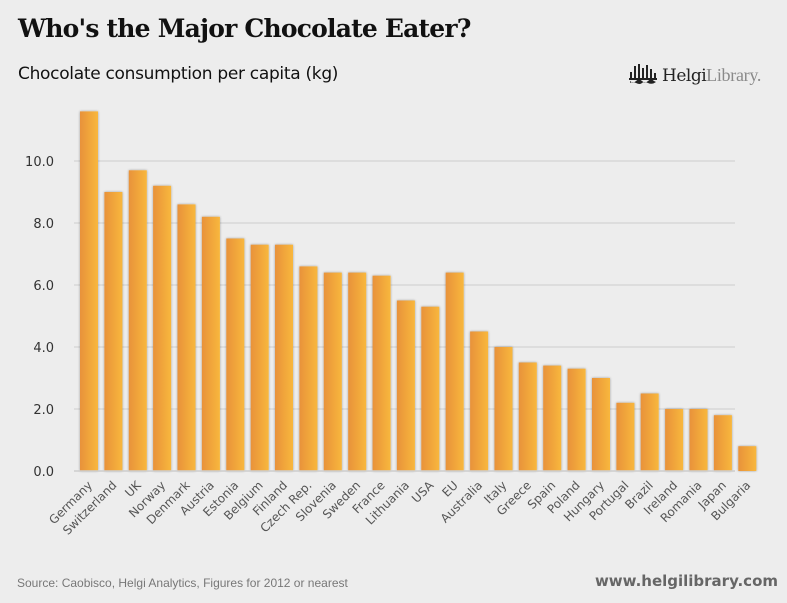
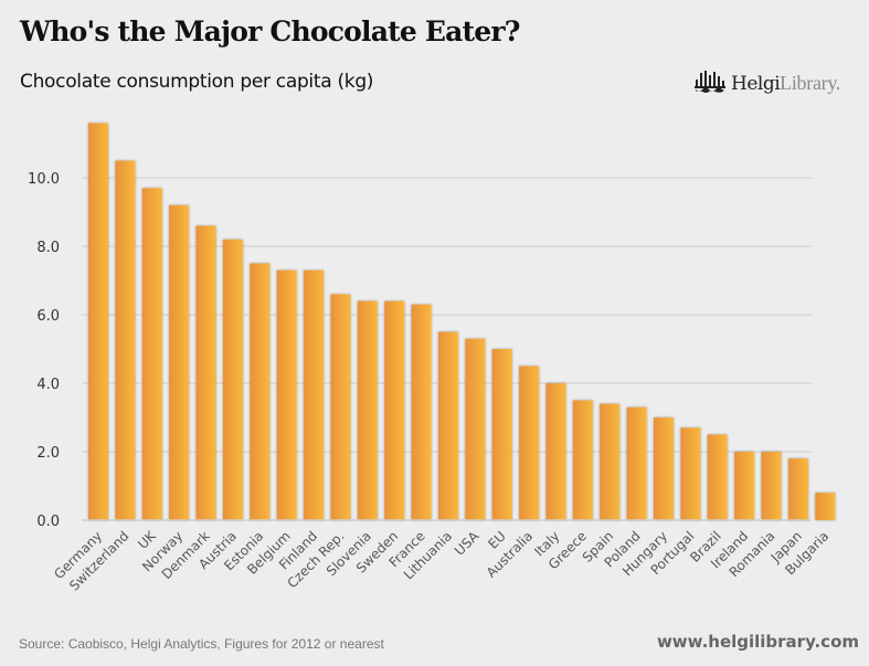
Switzerland: 9.0 -> 10.5
EU: 6.4 -> 5.0
Portugal: 2.2 -> 2.7
